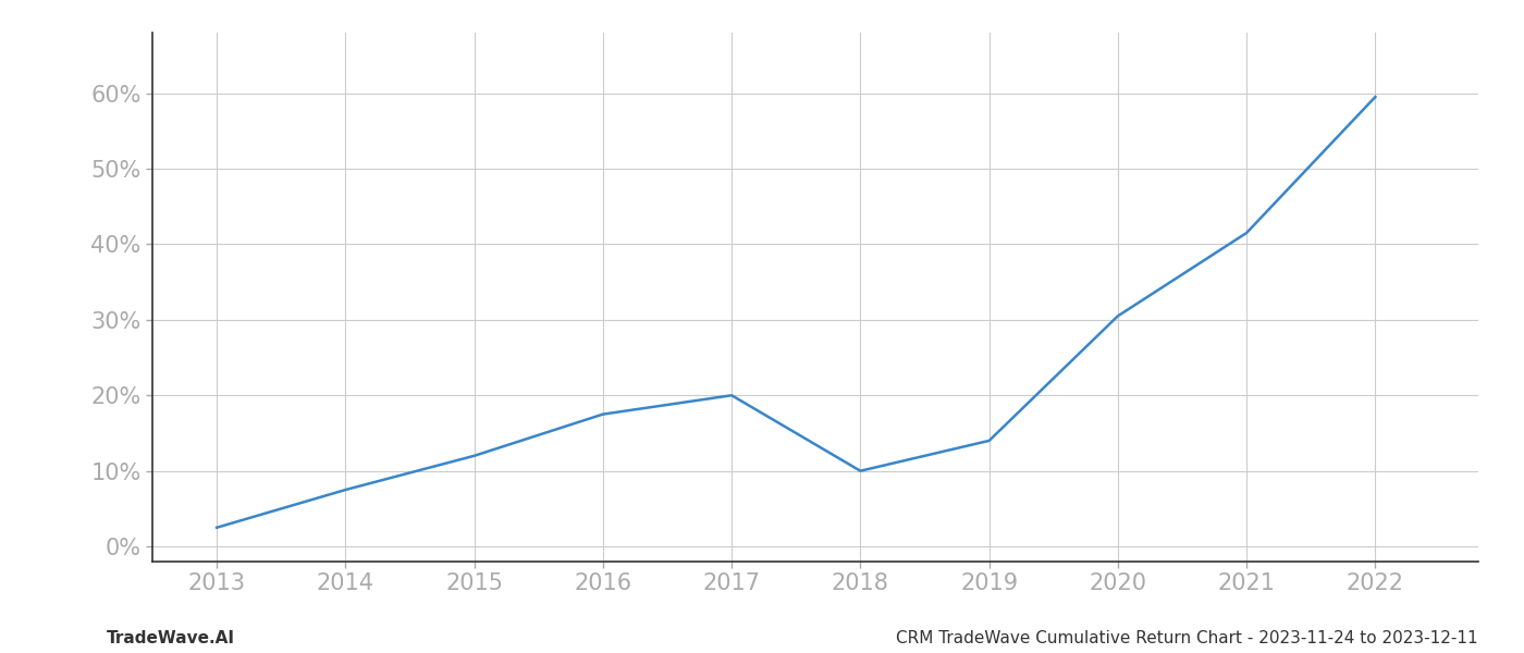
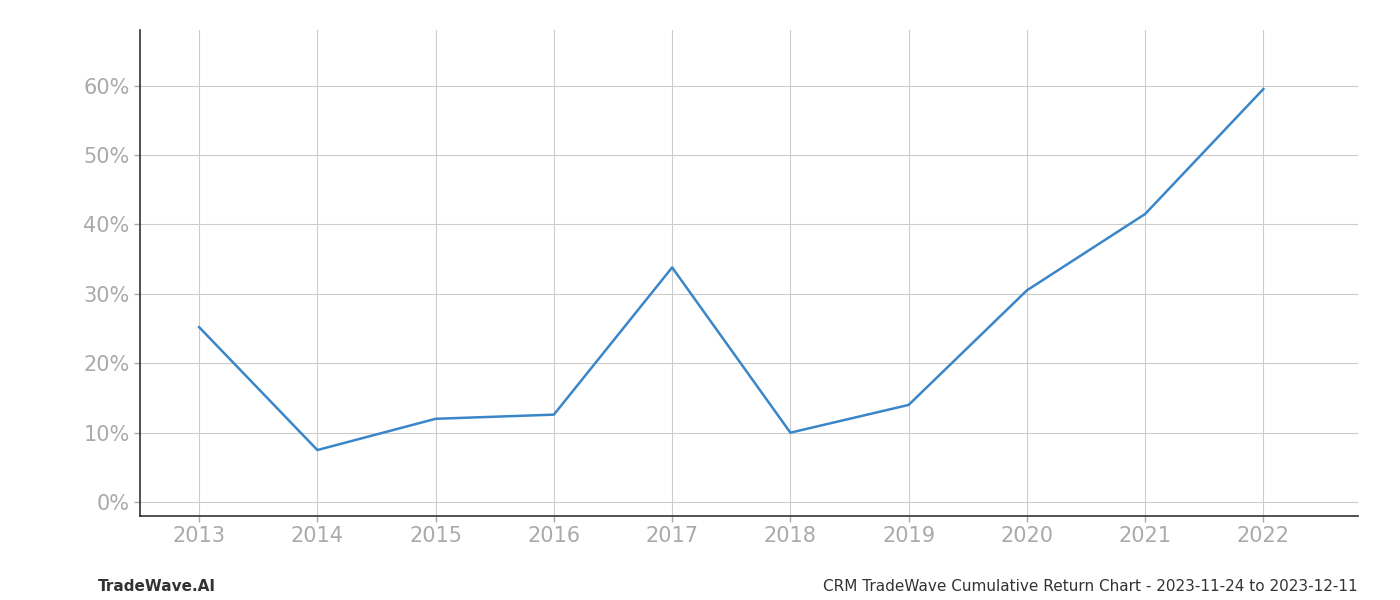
2013: 2.5% -> 25.2%
2016: 17.5% -> 12.6%
2017: 20.0% -> 33.8%
